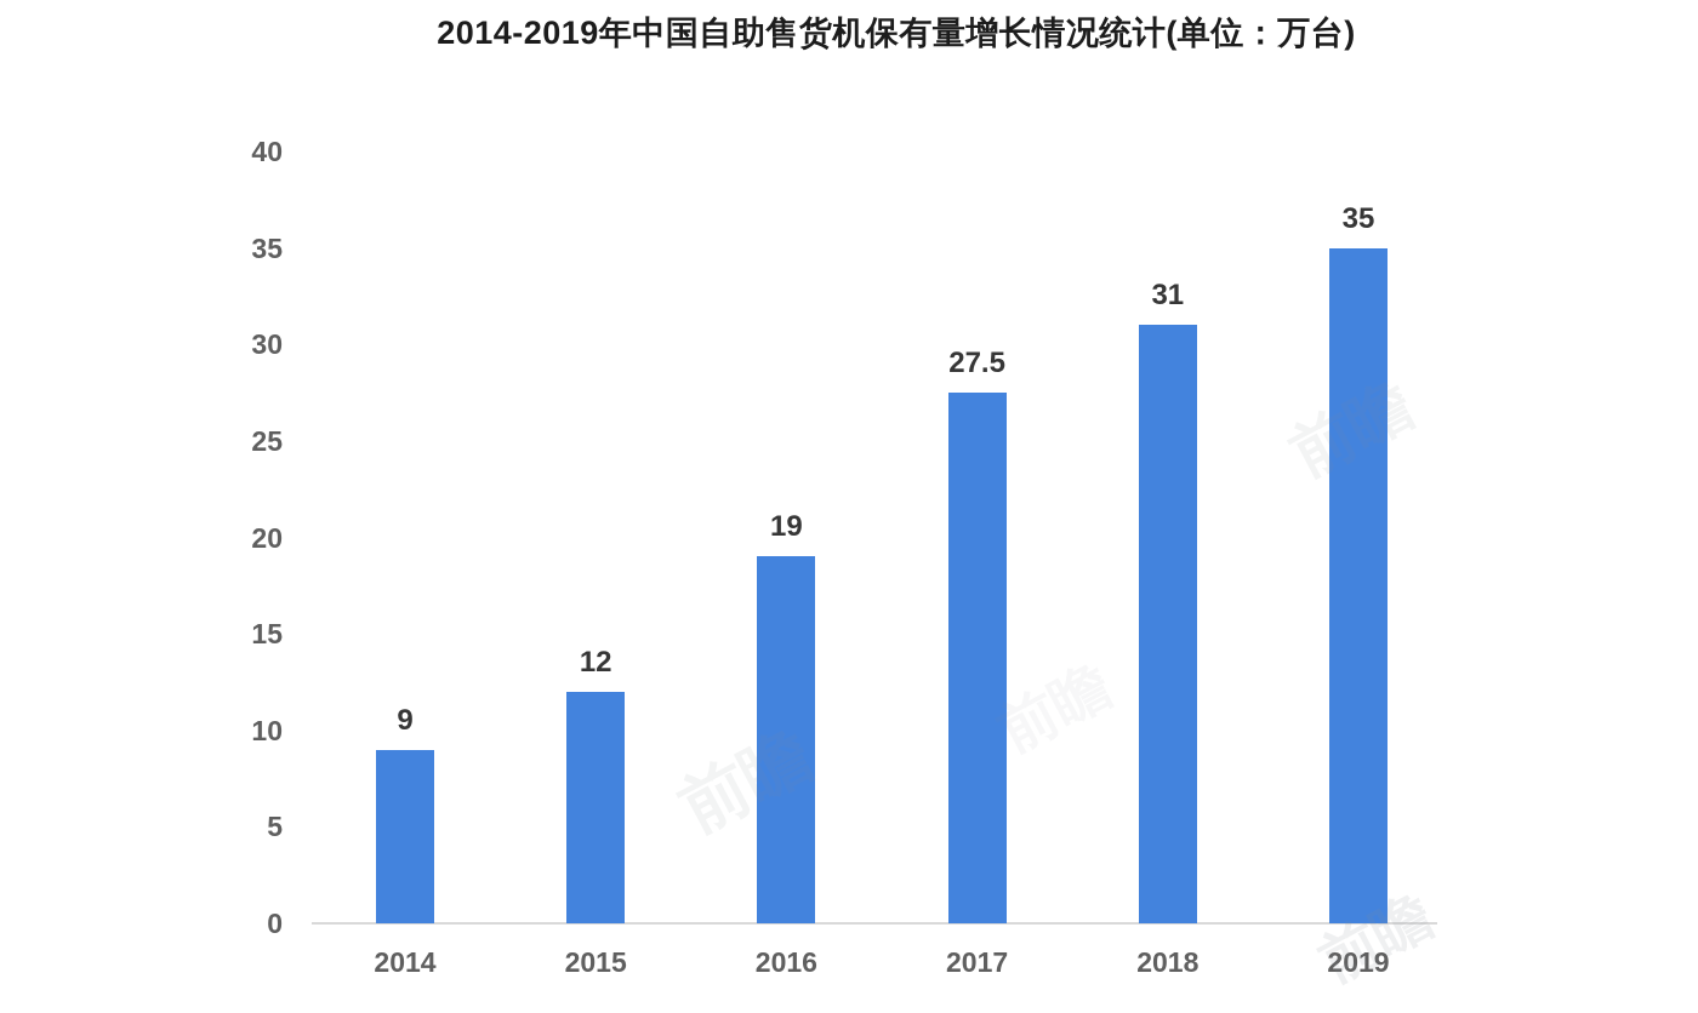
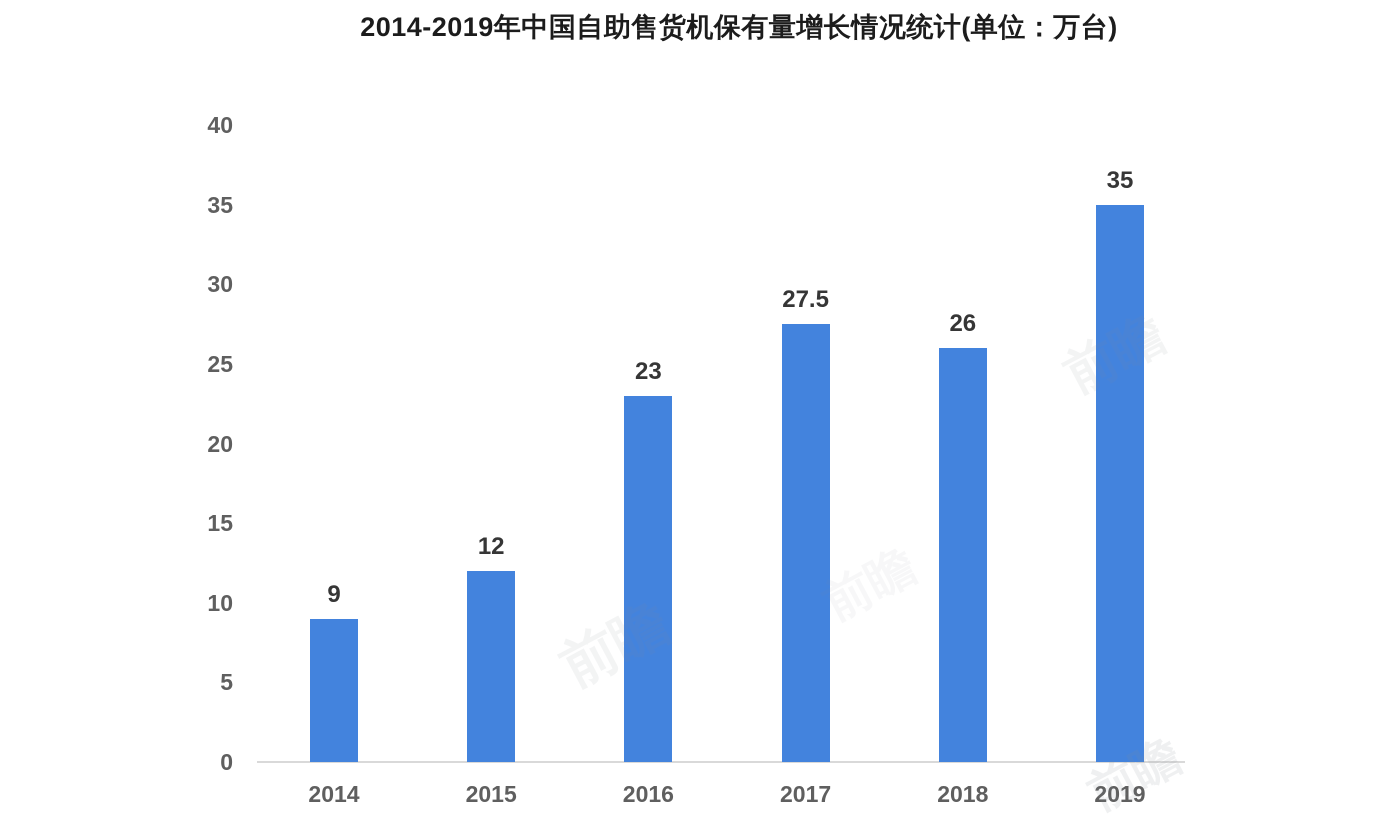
2016: 19 -> 23
2018: 31 -> 26
